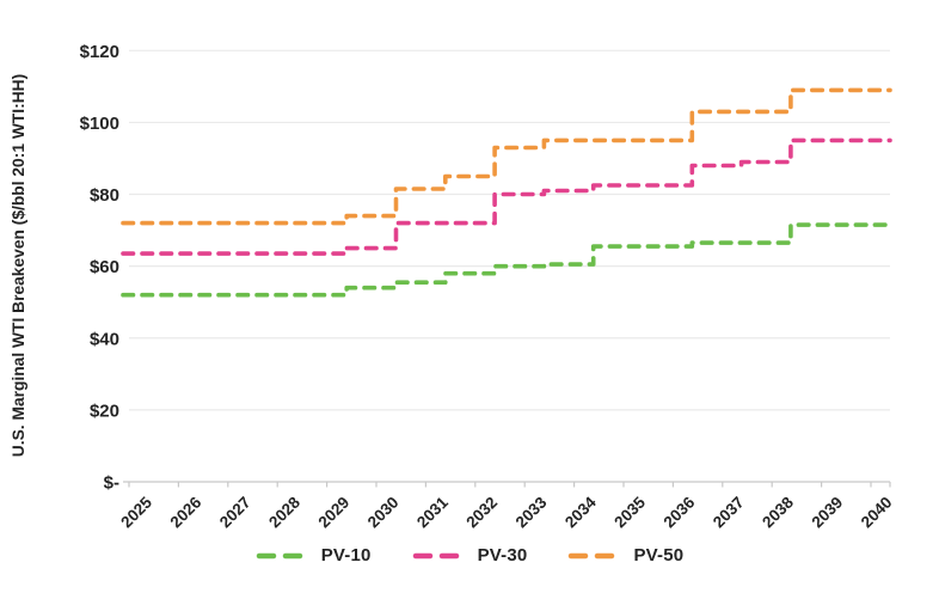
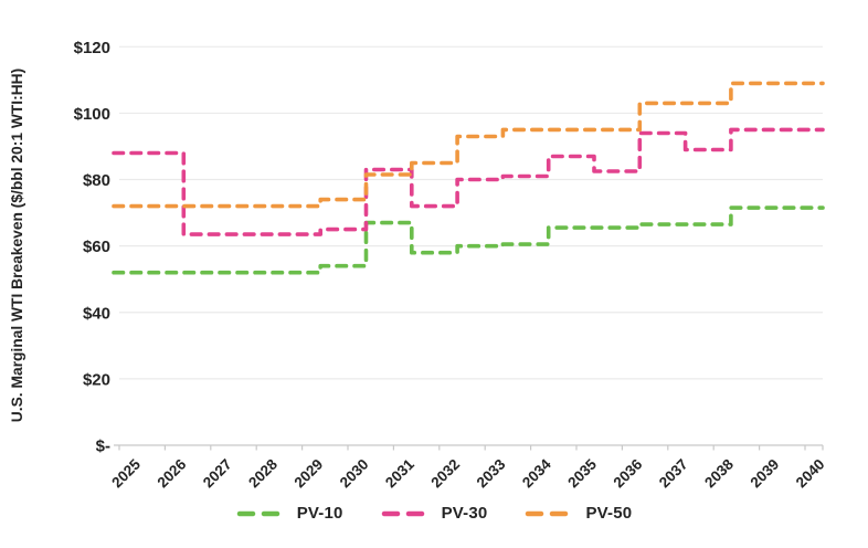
PV-30/2025: $64 -> $88
PV-10/2030: $56 -> $67
PV-30/2030: $72 -> $83
PV-30/2034: $82 -> $87
PV-30/2036: $88 -> $94
